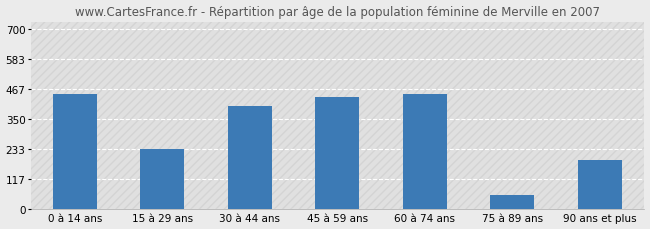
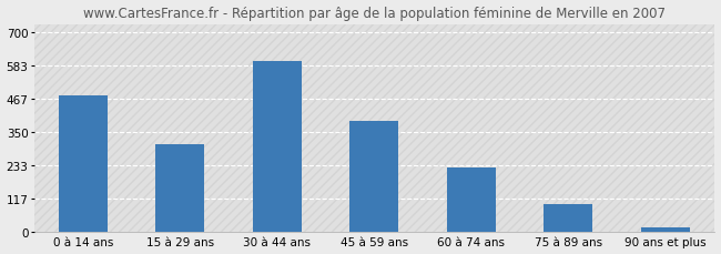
0 à 14 ans: 450 -> 480
15 à 29 ans: 235 -> 308
30 à 44 ans: 400 -> 600
45 à 59 ans: 435 -> 390
60 à 74 ans: 450 -> 228
75 à 89 ans: 55 -> 100
90 ans et plus: 190 -> 18
